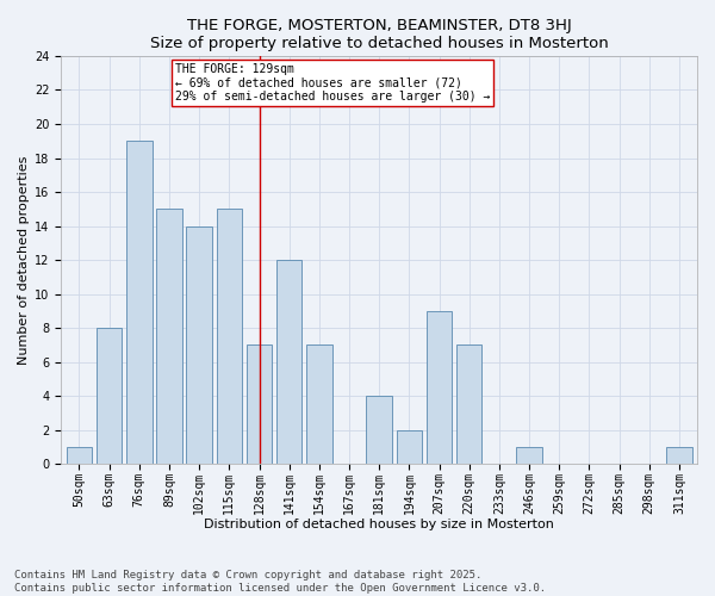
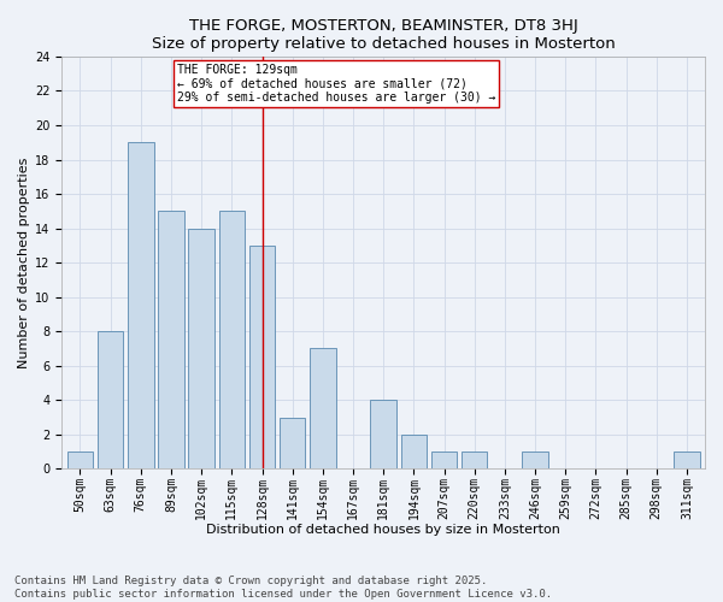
128sqm: 7 -> 13
141sqm: 12 -> 3
207sqm: 9 -> 1
220sqm: 7 -> 1
